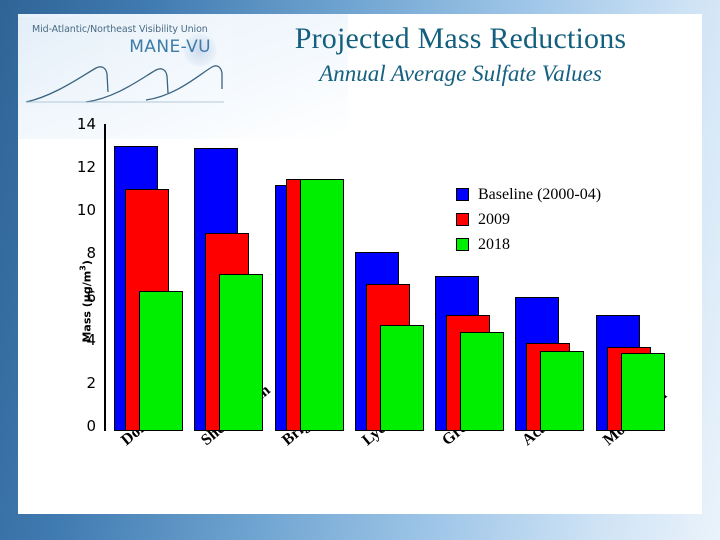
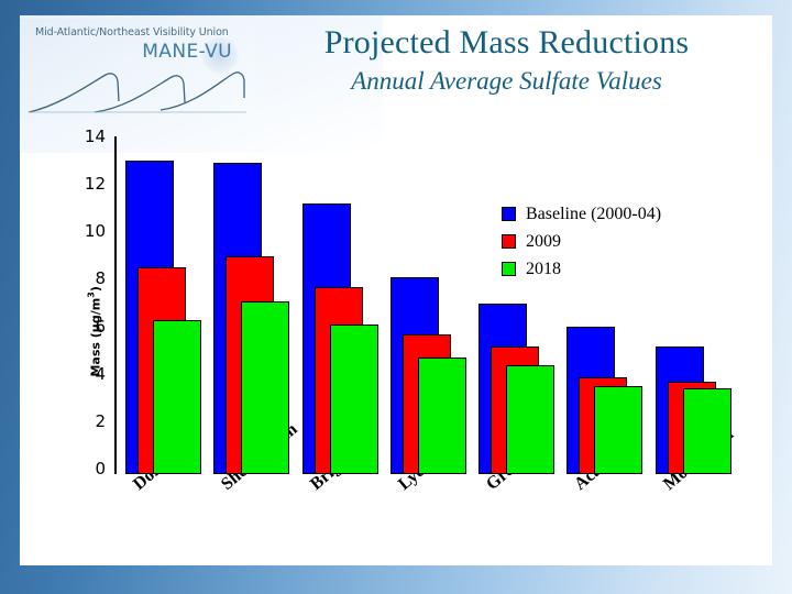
2009/Dolly Sods: 11.2 -> 8.7
2009/Brigantine: 11.7 -> 7.9
2018/Brigantine: 11.7 -> 6.3
2009/Lye Brook: 6.8 -> 5.9
